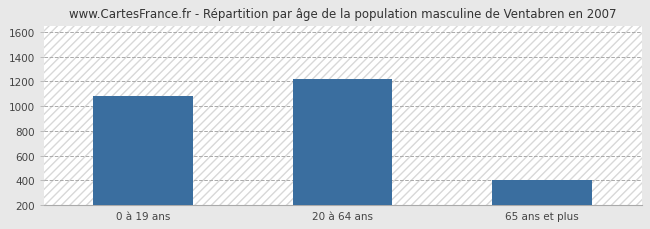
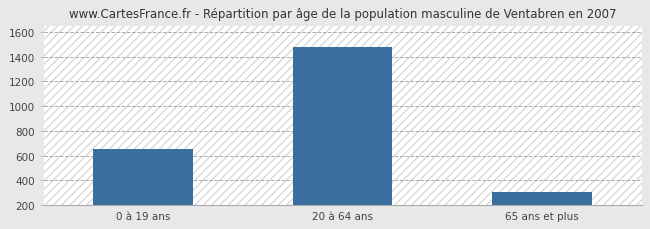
0 à 19 ans: 1080 -> 650
20 à 64 ans: 1220 -> 1480
65 ans et plus: 400 -> 300
